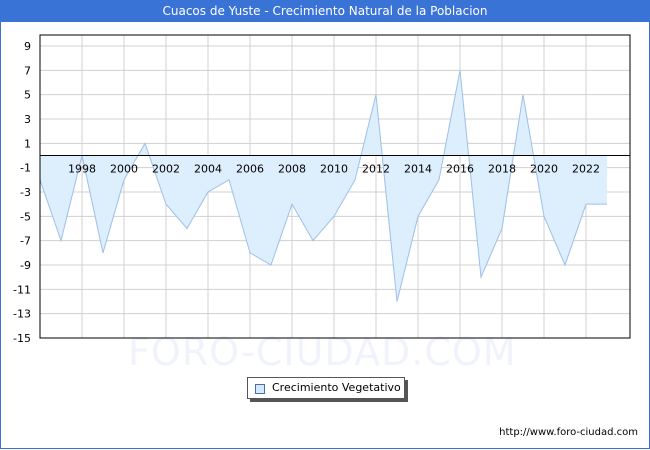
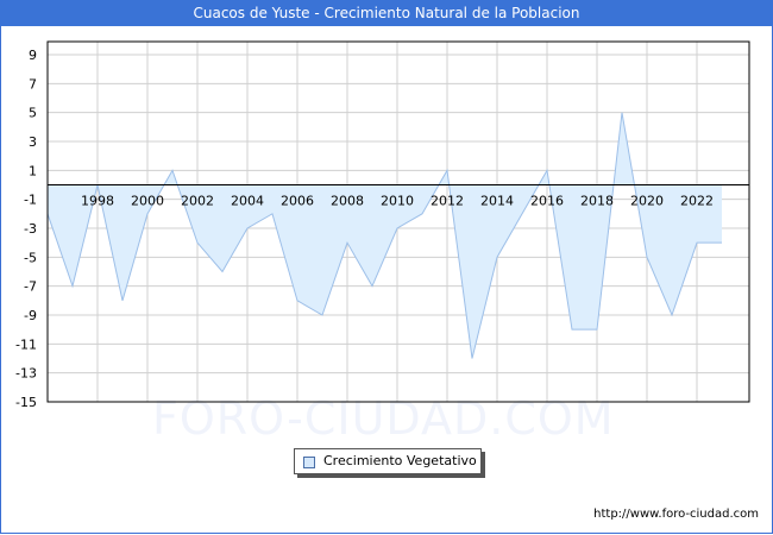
2010: -5 -> -3
2012: 5 -> 1
2016: 7 -> 1
2018: -6 -> -10
